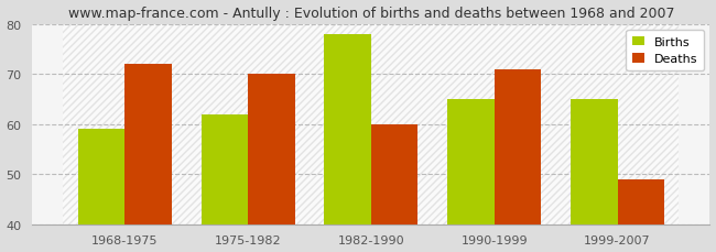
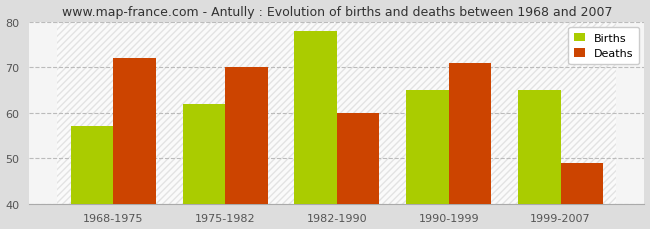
Births/1968-1975: 59 -> 57
